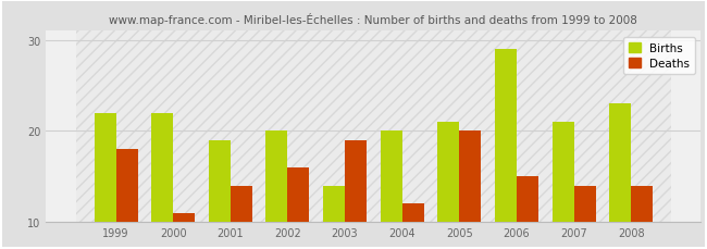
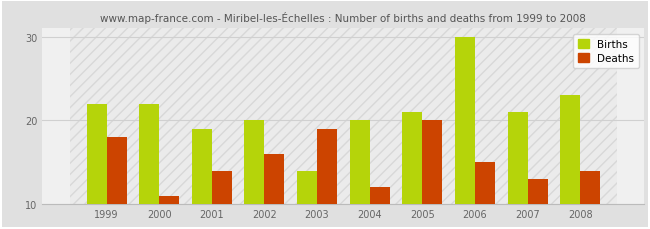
Births/2006: 29 -> 30
Deaths/2007: 14 -> 13
